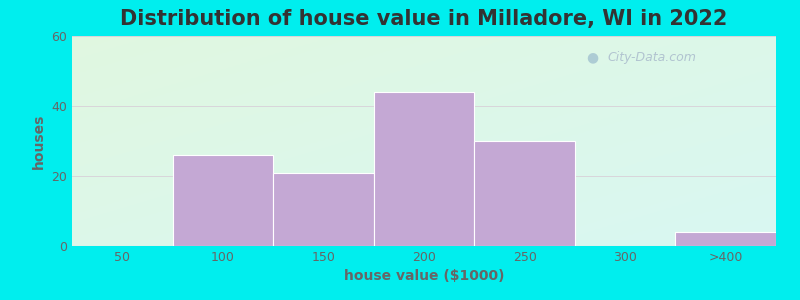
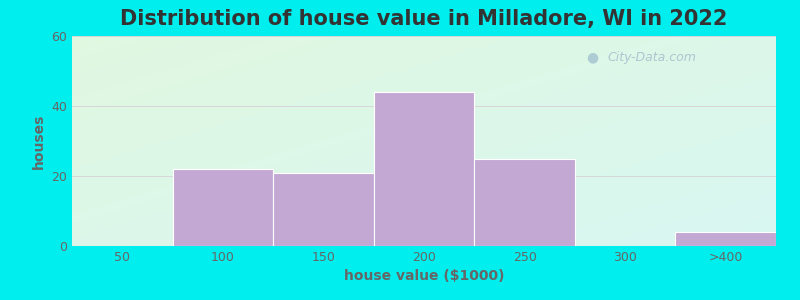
100: 26 -> 22
250: 30 -> 25
